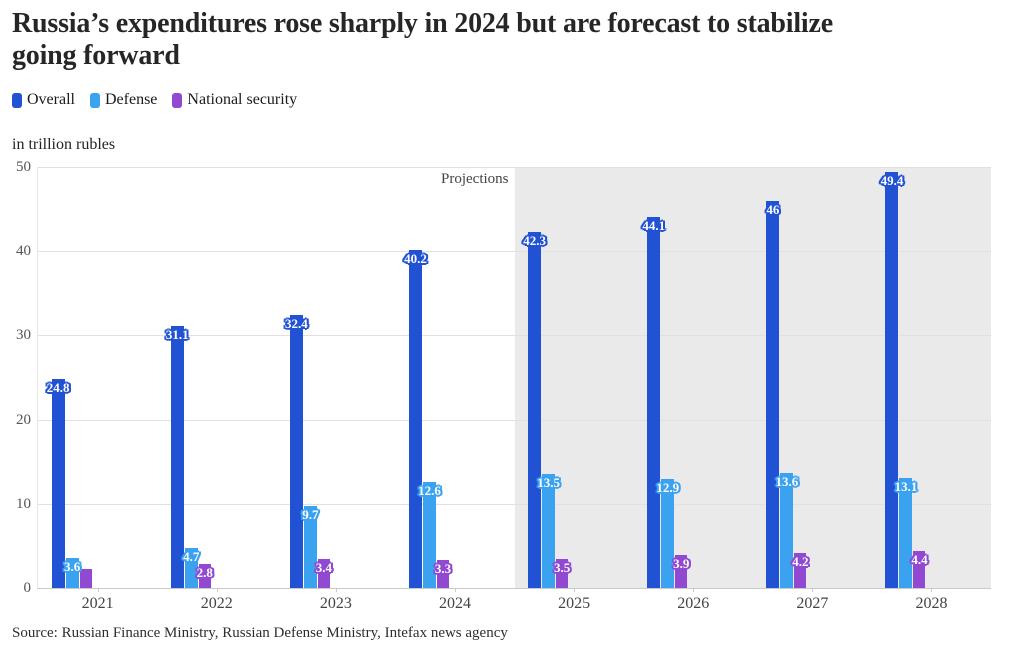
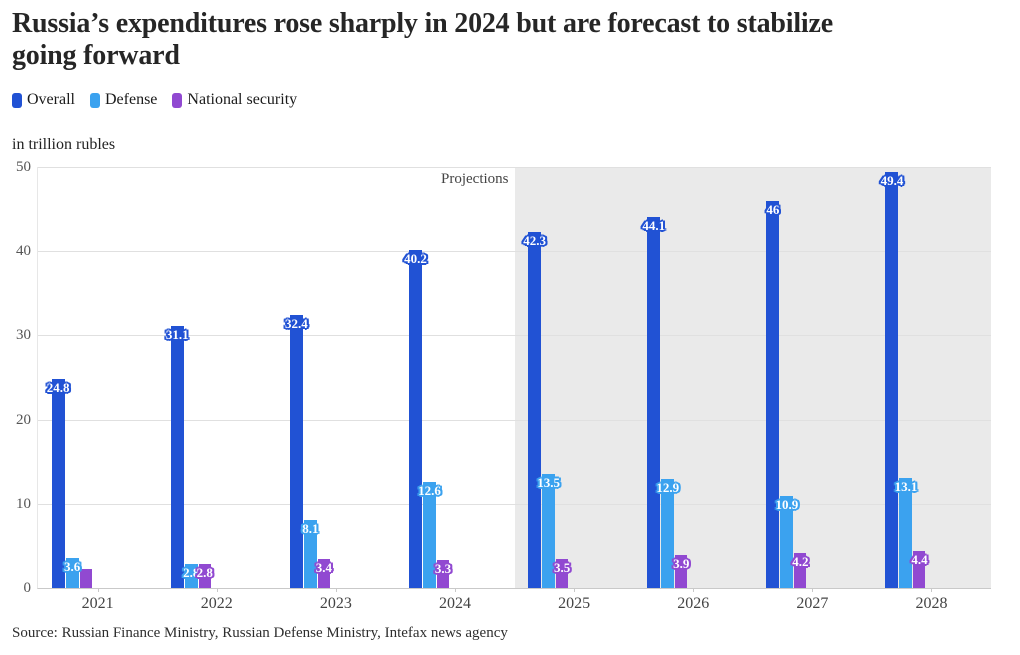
Defense/2022: 4.7 -> 2.8
Defense/2023: 9.7 -> 8.1
Defense/2027: 13.6 -> 10.9
